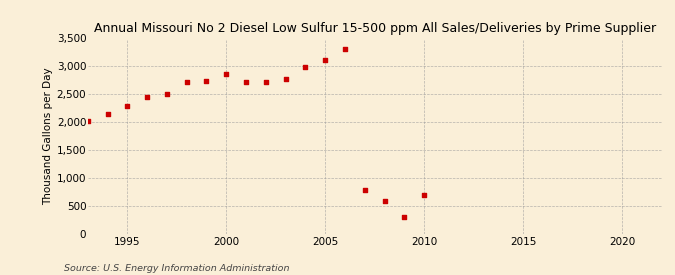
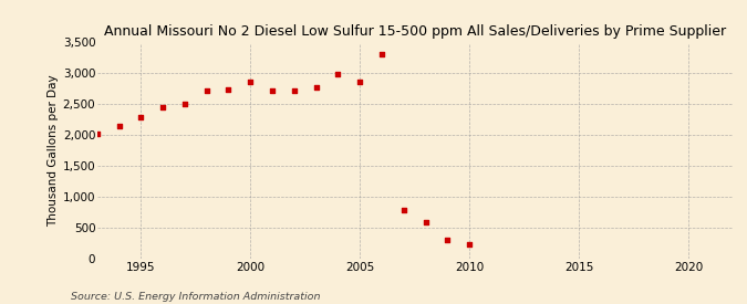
2005: 3,120 -> 2,860
2010: 700 -> 220
